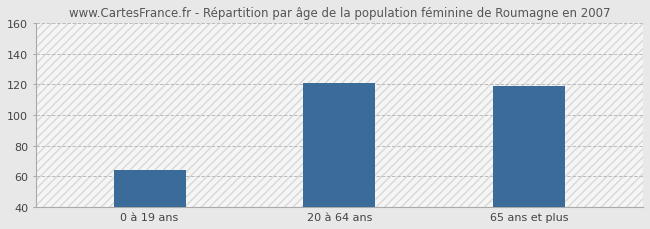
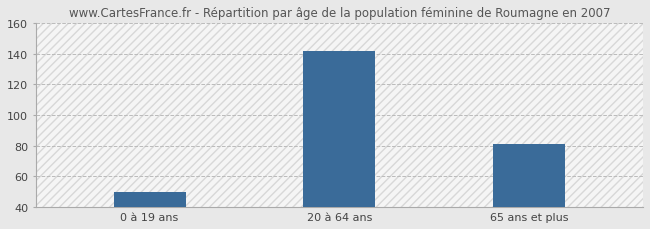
0 à 19 ans: 64 -> 50
20 à 64 ans: 121 -> 142
65 ans et plus: 119 -> 81
